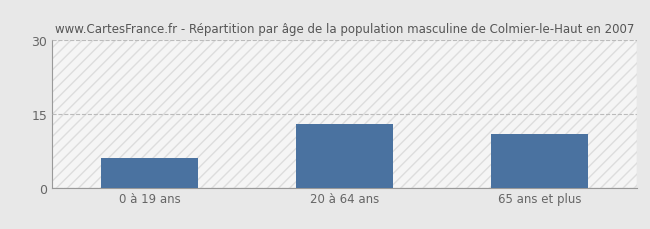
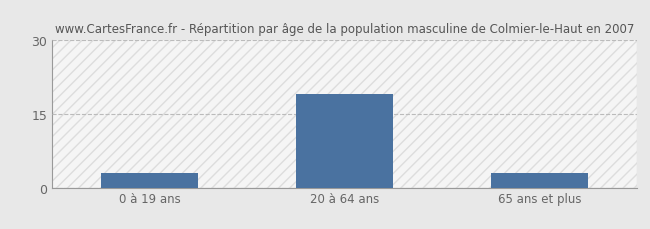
0 à 19 ans: 6 -> 3
20 à 64 ans: 13 -> 19
65 ans et plus: 11 -> 3
